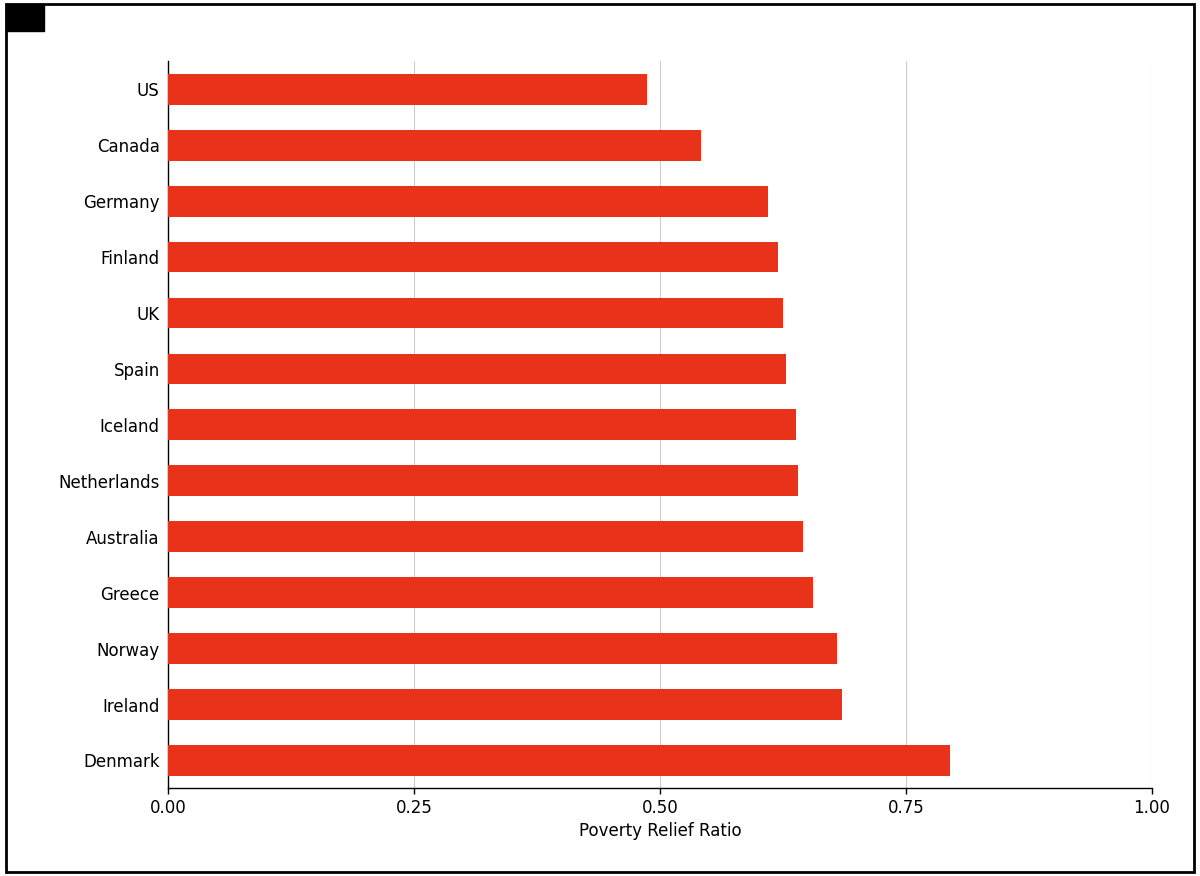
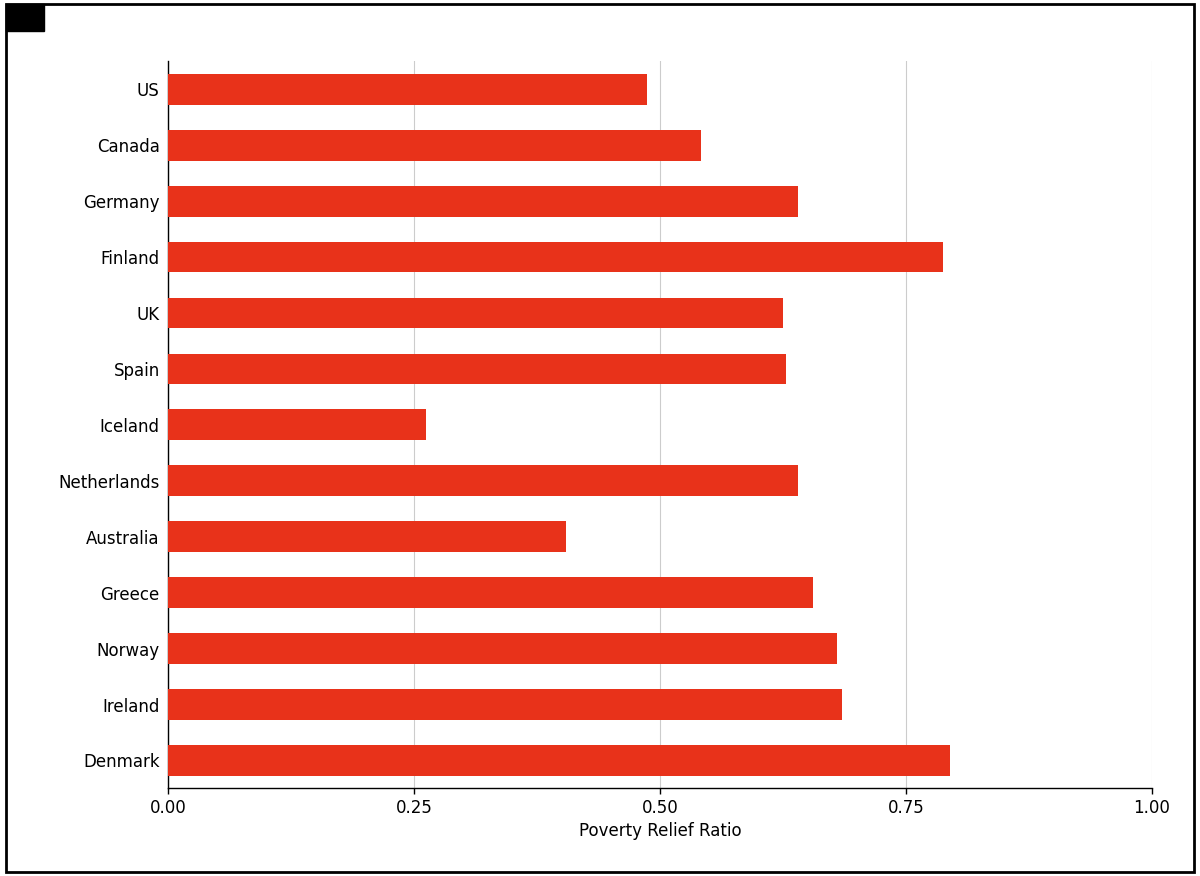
Germany: 0.610 -> 0.640
Finland: 0.620 -> 0.788
Iceland: 0.638 -> 0.262
Australia: 0.645 -> 0.404
